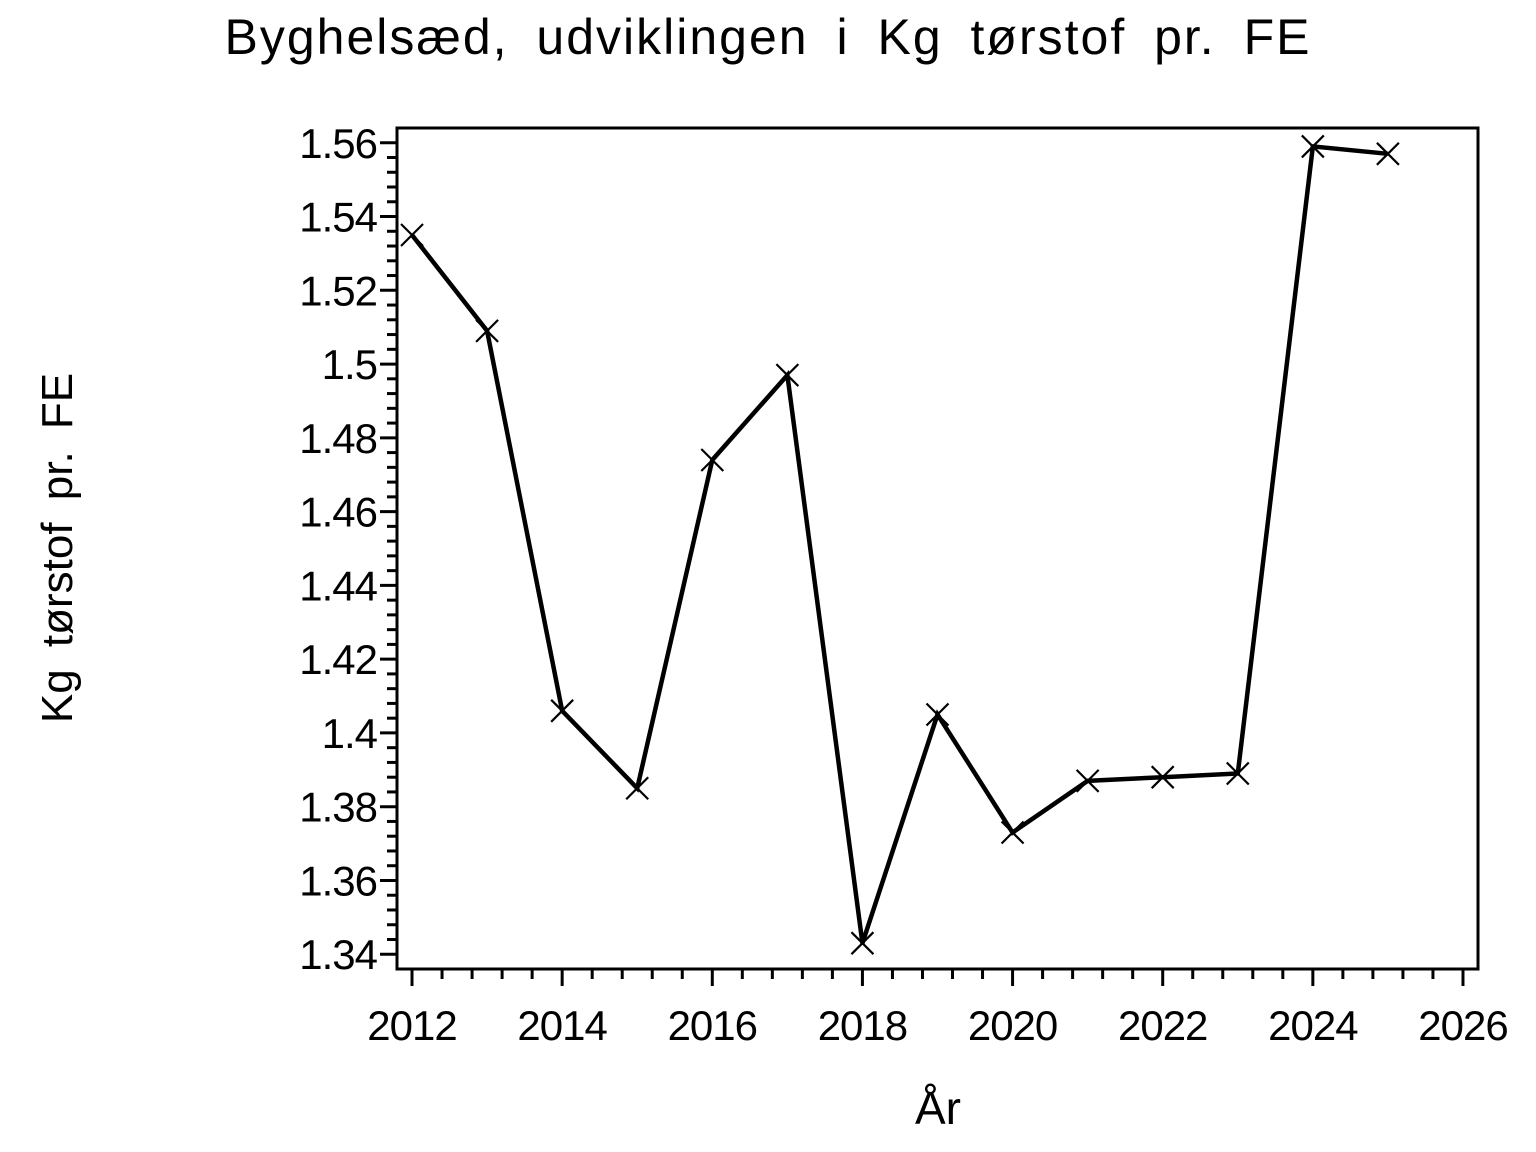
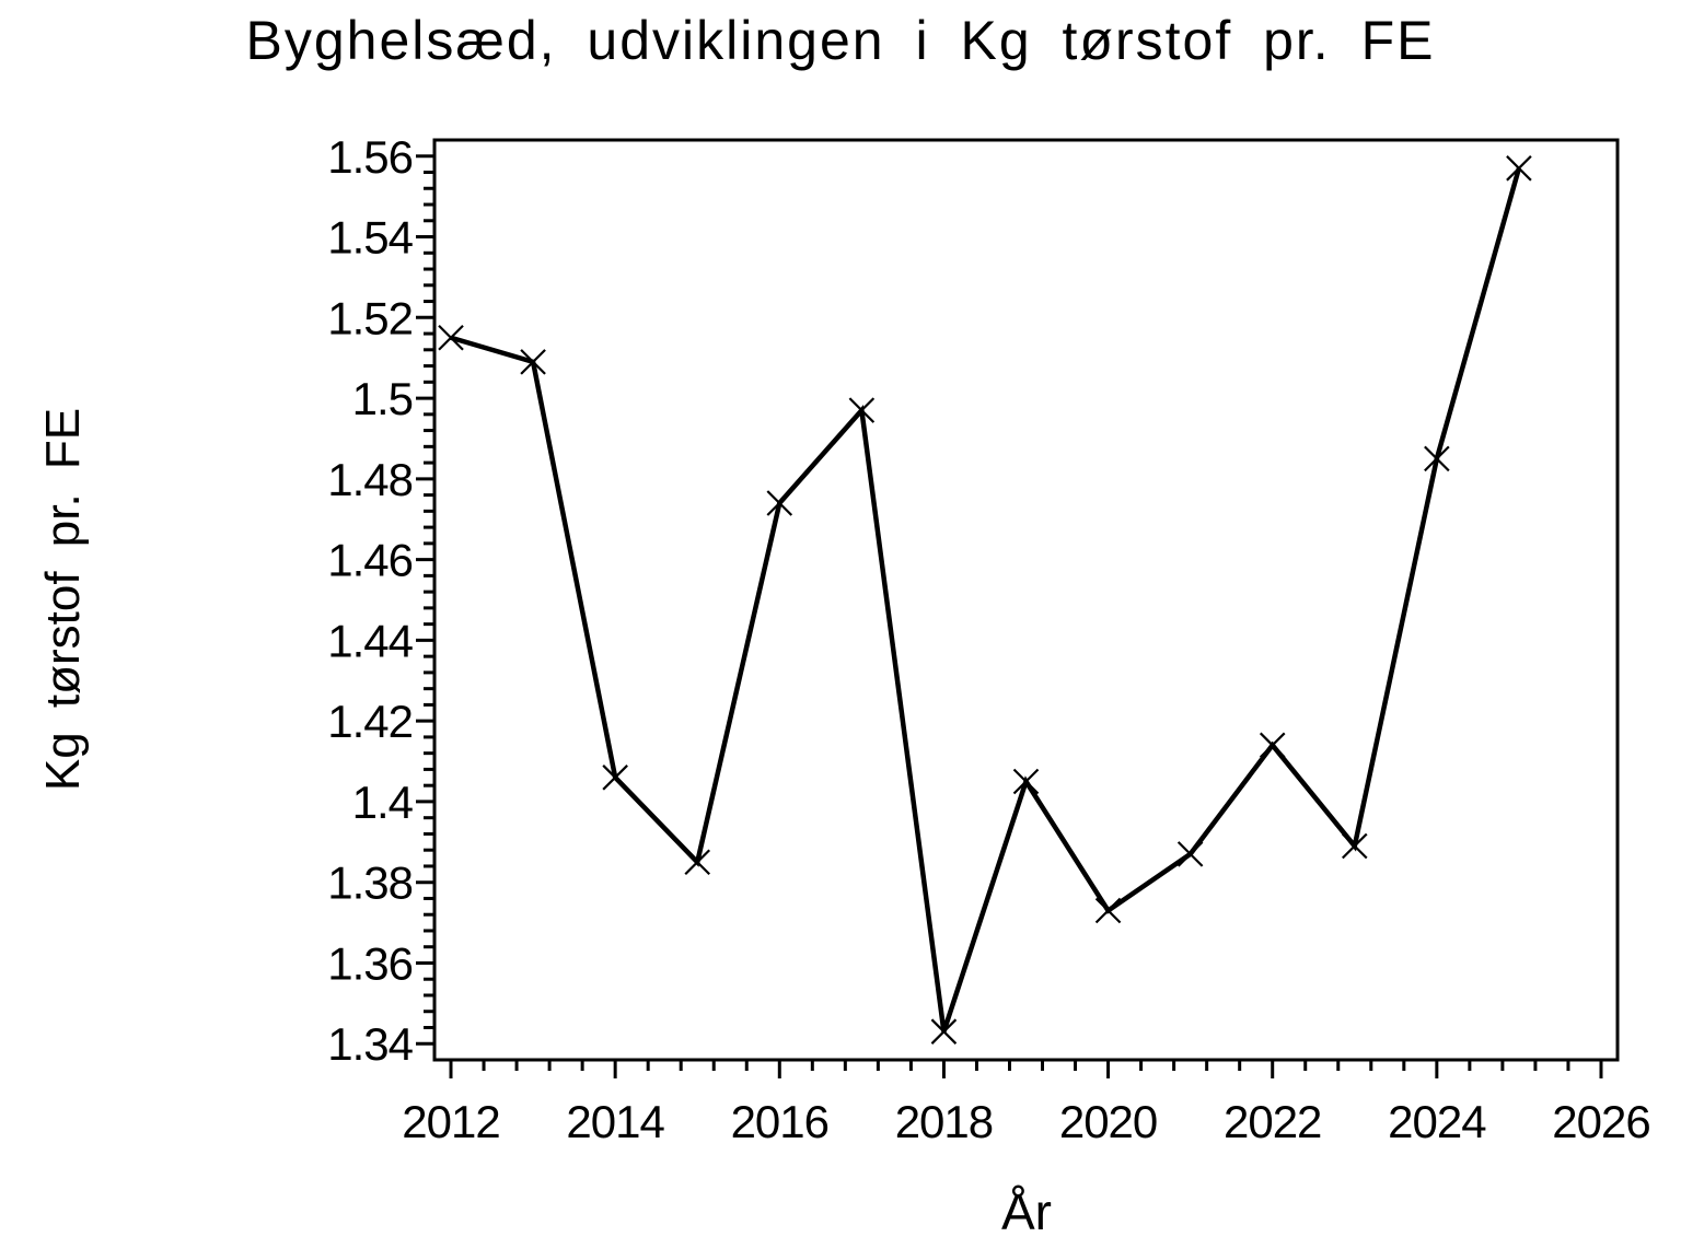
2012: 1.535 -> 1.515
2022: 1.388 -> 1.414
2024: 1.559 -> 1.485
